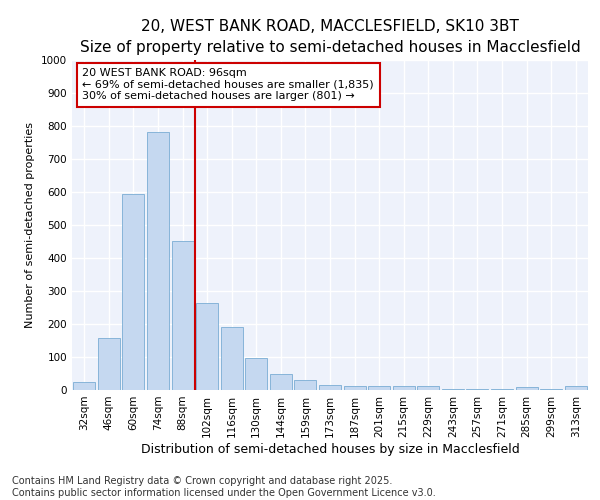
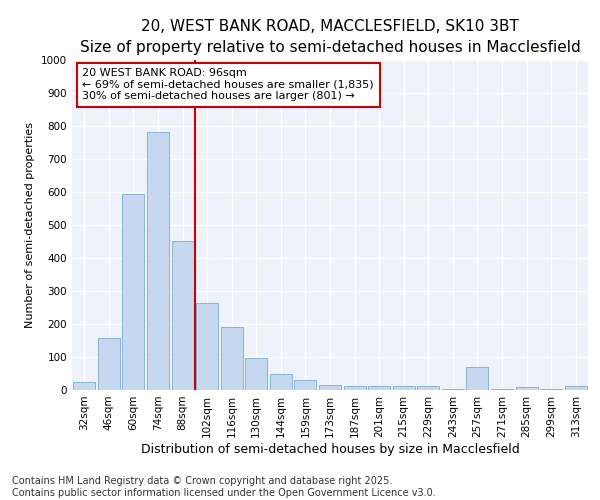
257sqm: 2 -> 70
